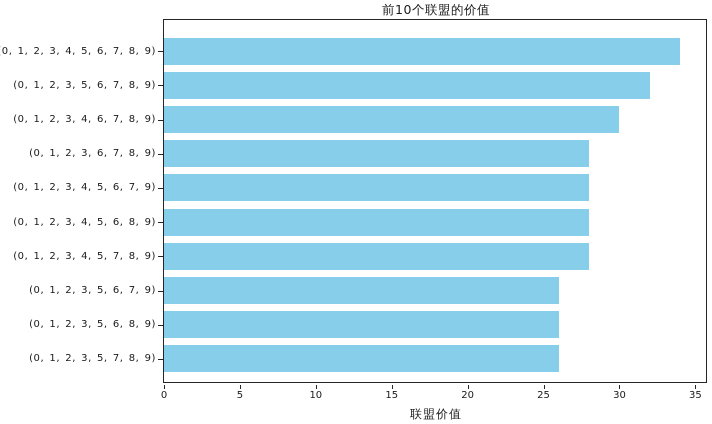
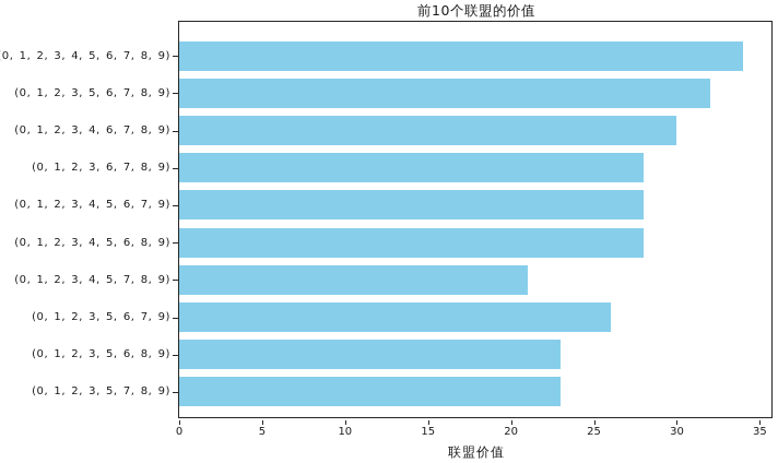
(0, 1, 2, 3, 4, 5, 7, 8, 9): 28 -> 21
(0, 1, 2, 3, 5, 6, 8, 9): 26 -> 23
(0, 1, 2, 3, 5, 7, 8, 9): 26 -> 23
